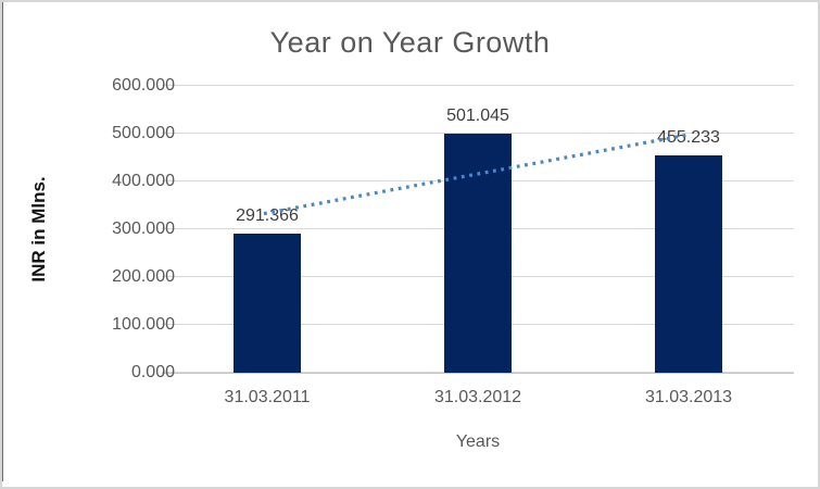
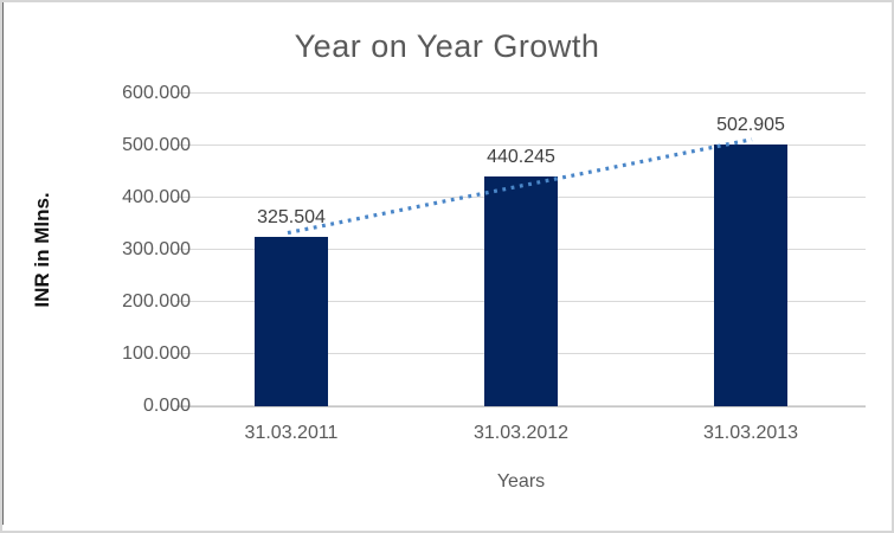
31.03.2011: 291.366 -> 325.504
31.03.2012: 501.045 -> 440.245
31.03.2013: 455.233 -> 502.905
